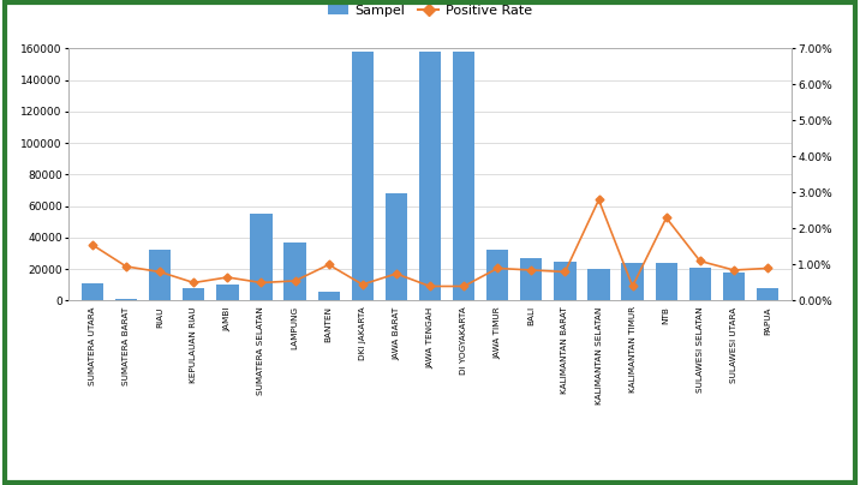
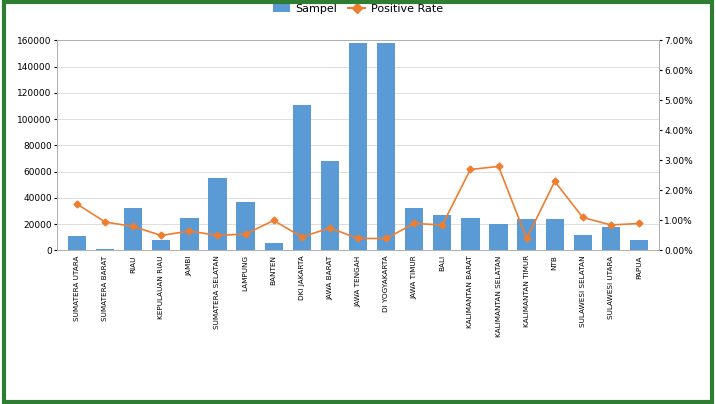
Sampel/JAMBI: 10000 -> 25000
Sampel/DKI JAKARTA: 158000 -> 111000
Positive Rate/KALIMANTAN BARAT: 0.80% -> 2.70%
Sampel/SULAWESI SELATAN: 21000 -> 12000
